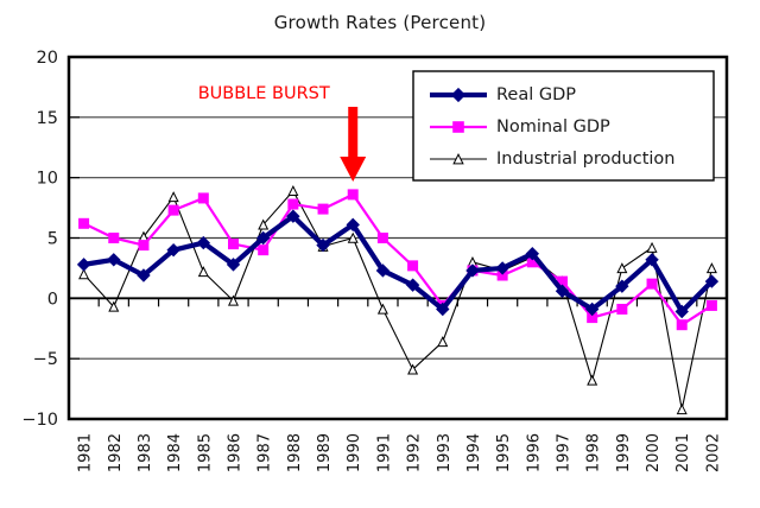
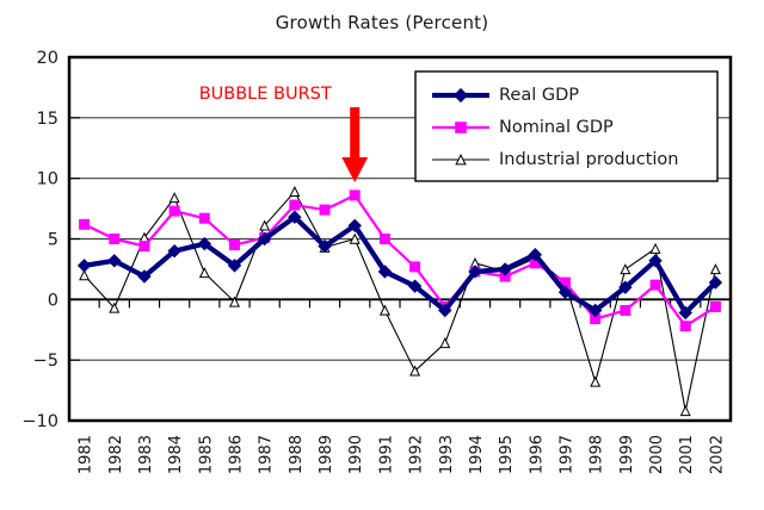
Nominal GDP/1985: 8.3 -> 6.7
Nominal GDP/1987: 4.0 -> 5.1
